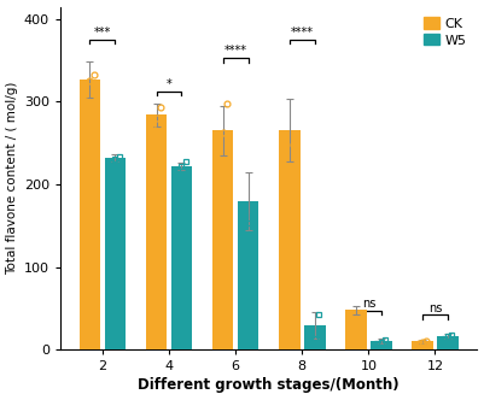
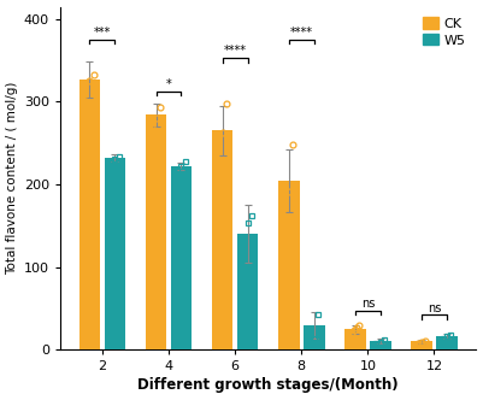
W5/6: 180 -> 140
CK/8: 266 -> 205
CK/10: 48 -> 25
